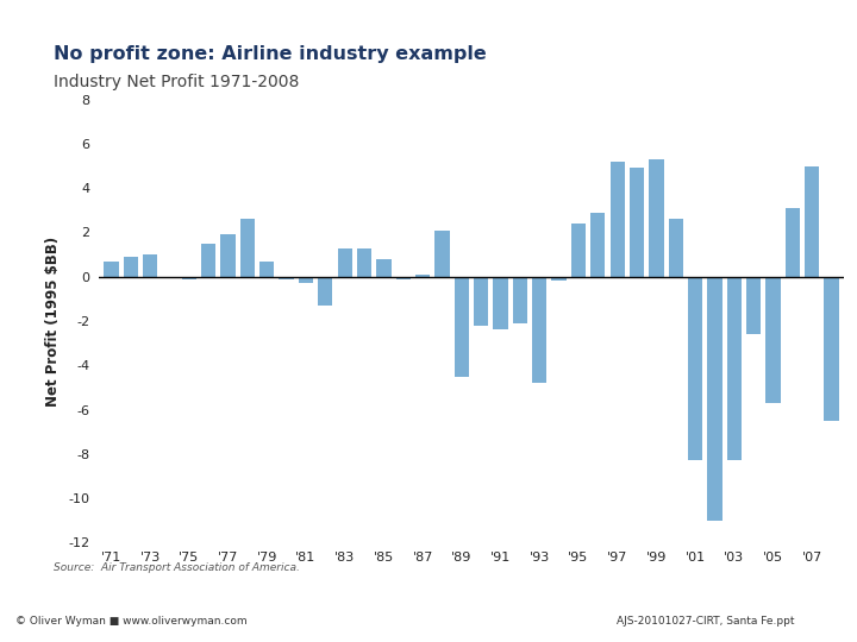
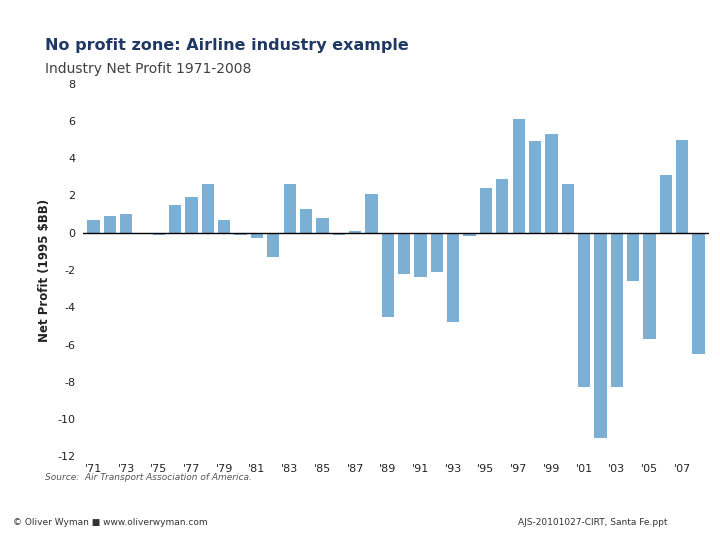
'83: 1.3 -> 2.6
'97: 5.2 -> 6.1
